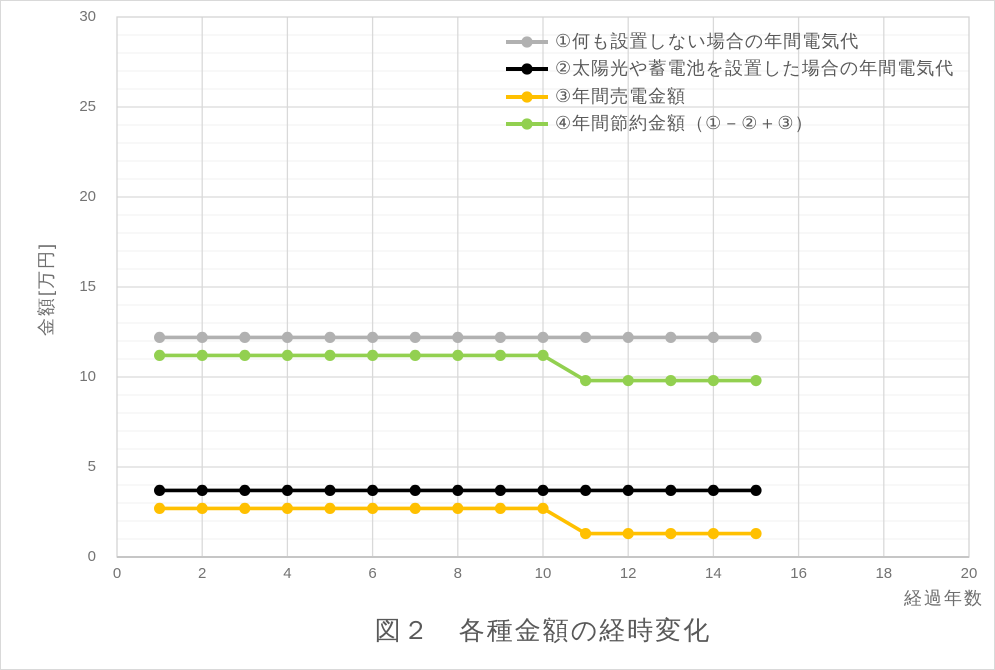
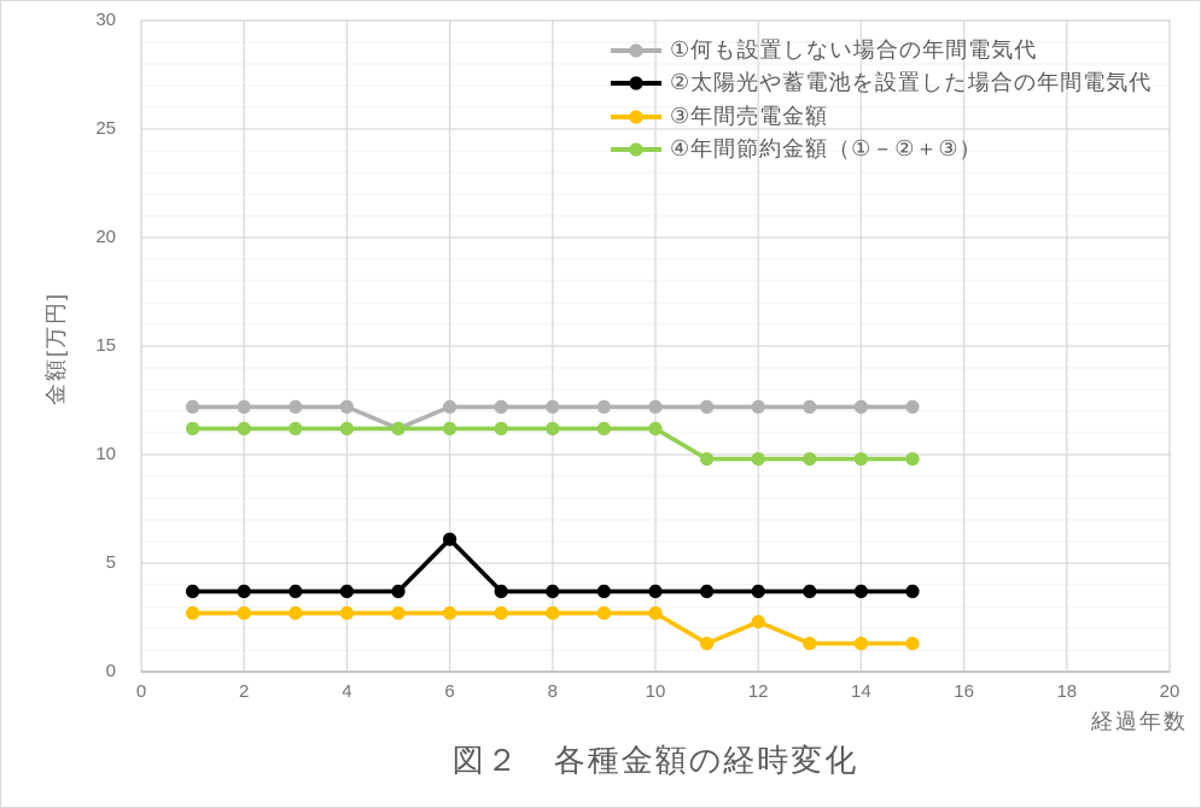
①何も設置しない場合の年間電気代/5: 12.2 -> 11.2
②太陽光や蓄電池を設置した場合の年間電気代/6: 3.7 -> 6.1
③年間売電金額/12: 1.3 -> 2.3
